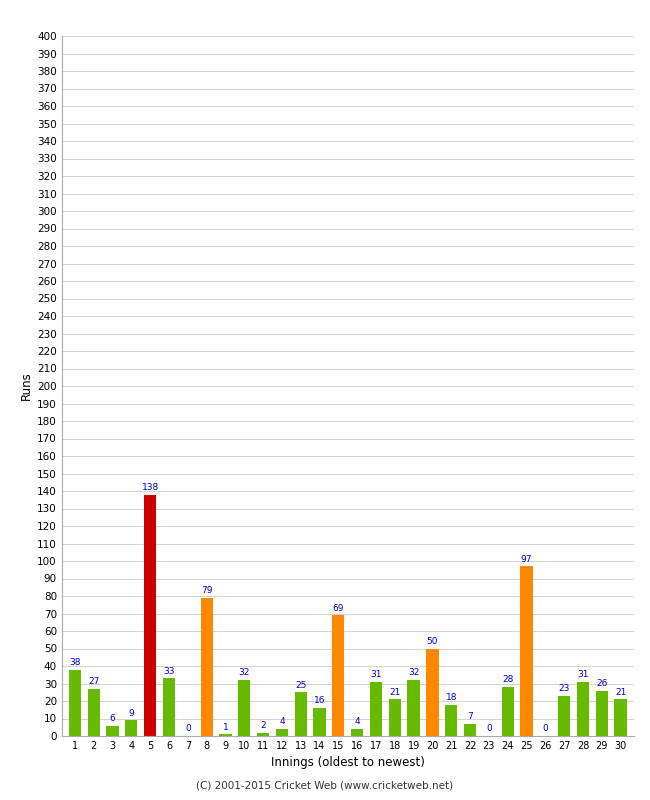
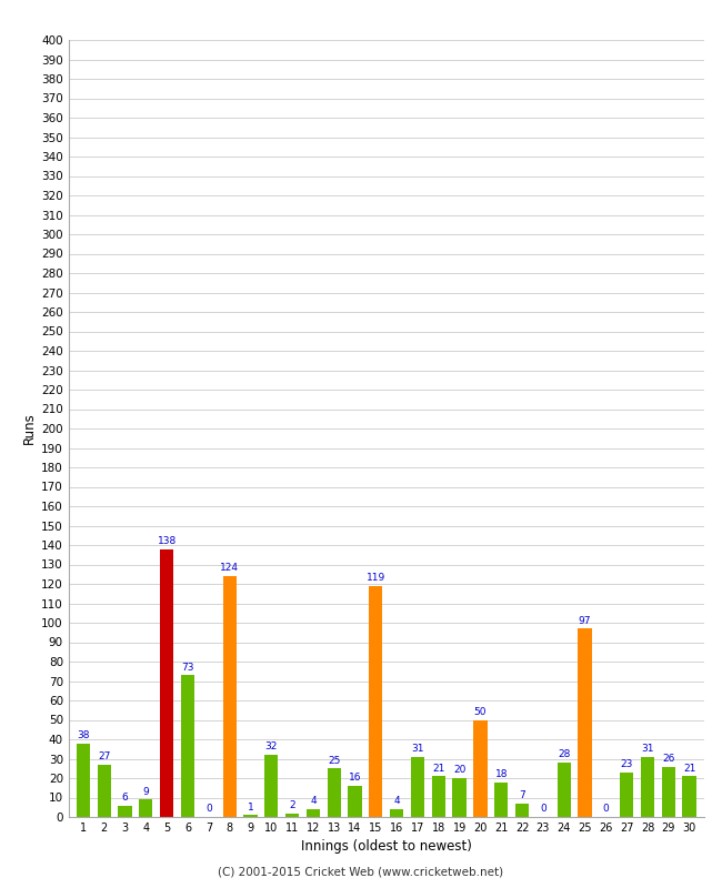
6: 33 -> 73
8: 79 -> 124
15: 69 -> 119
19: 32 -> 20
